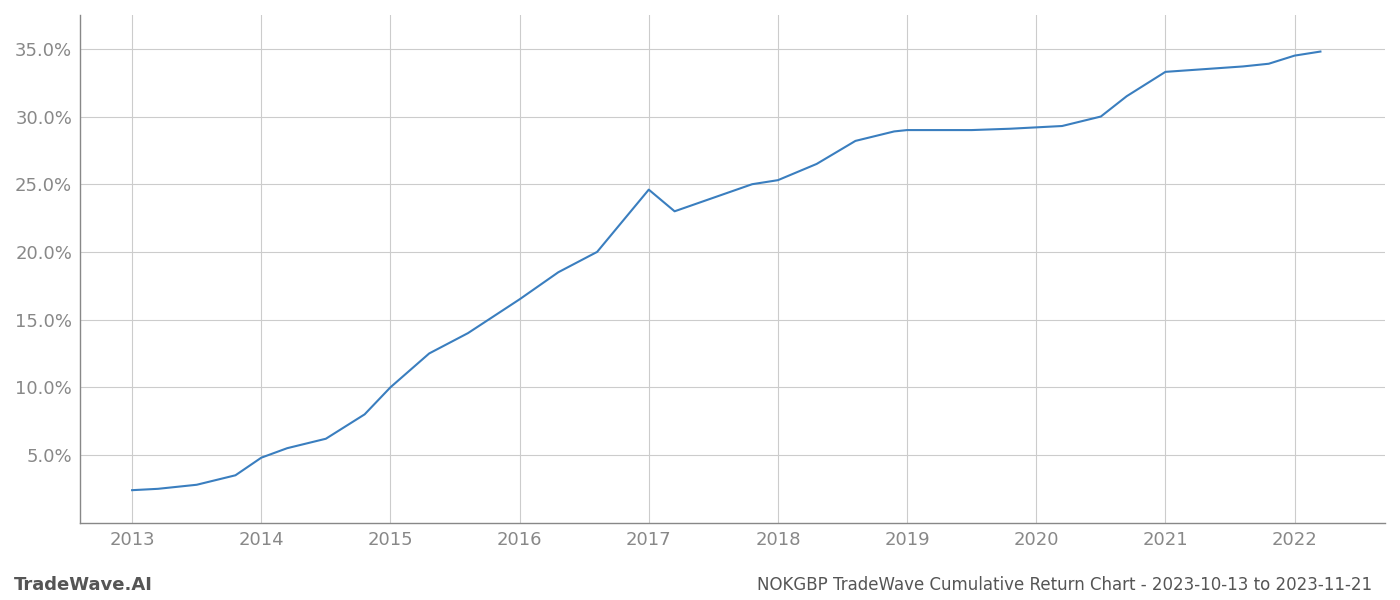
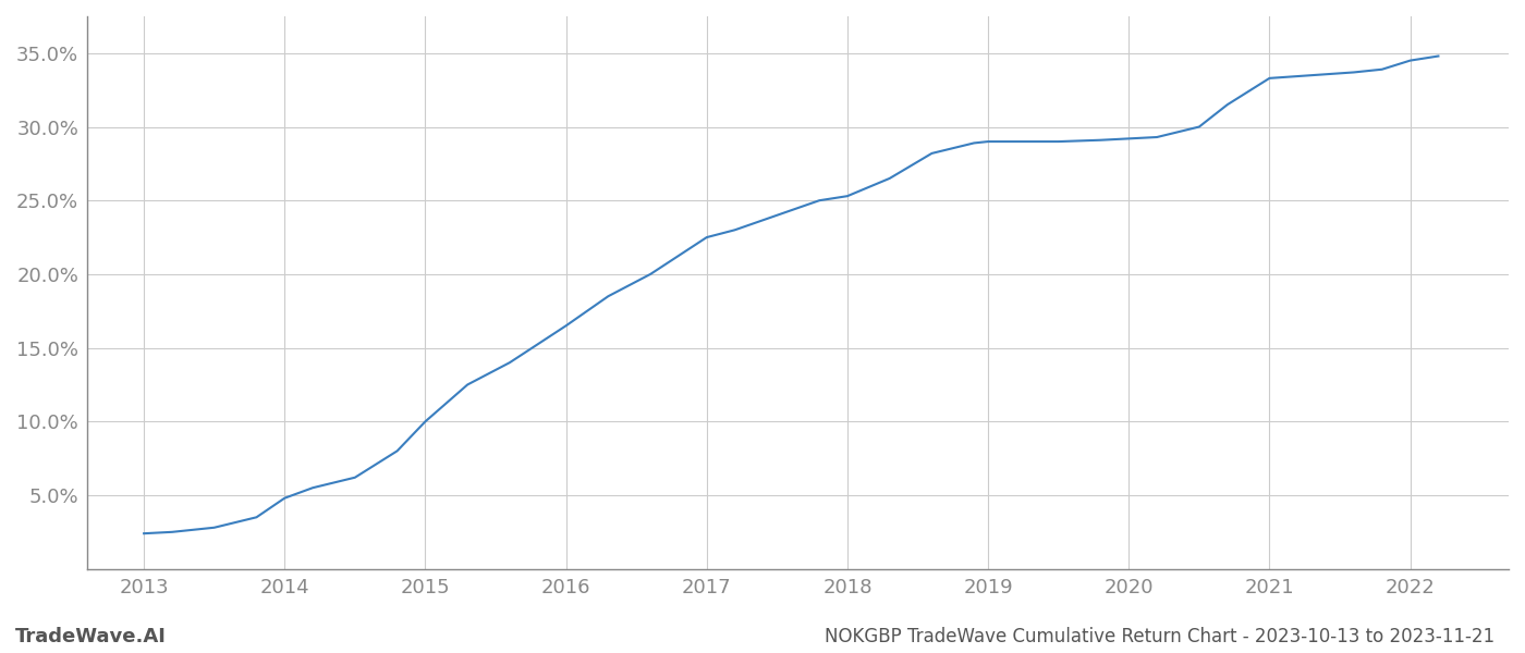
2017: 24.6% -> 22.5%
